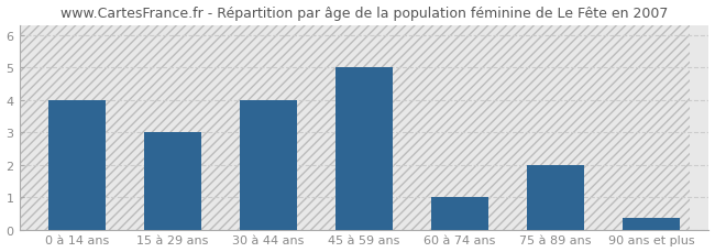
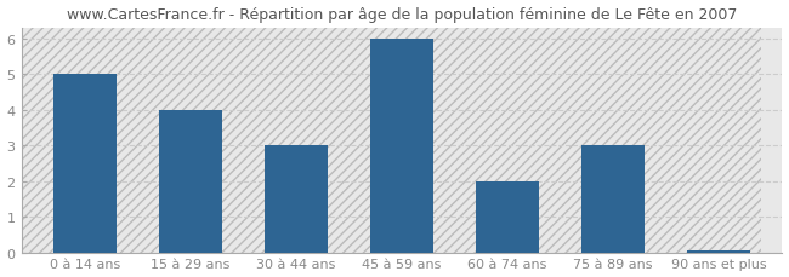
0 à 14 ans: 4.00 -> 5.00
15 à 29 ans: 3.00 -> 4.00
30 à 44 ans: 4.00 -> 3.00
45 à 59 ans: 5.00 -> 6.00
60 à 74 ans: 1.00 -> 2.00
75 à 89 ans: 2.00 -> 3.00
90 ans et plus: 0.35 -> 0.07
